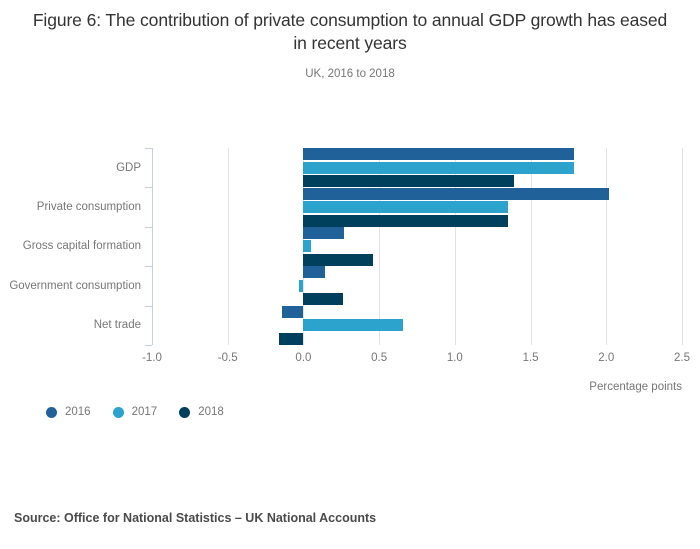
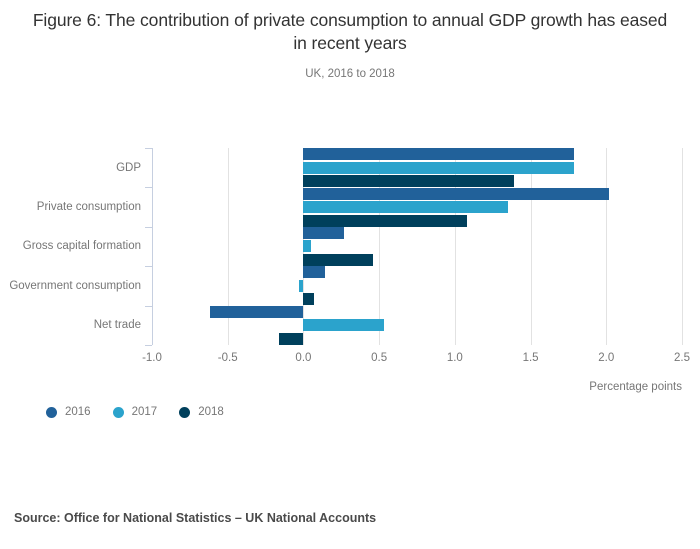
2018/Private consumption: 1.35 -> 1.08
2018/Government consumption: 0.26 -> 0.07
2016/Net trade: -0.14 -> -0.62
2017/Net trade: 0.66 -> 0.53
